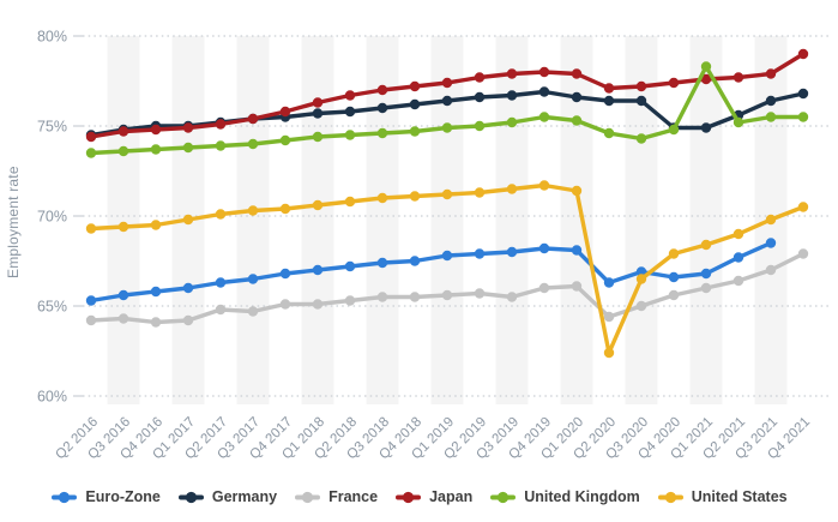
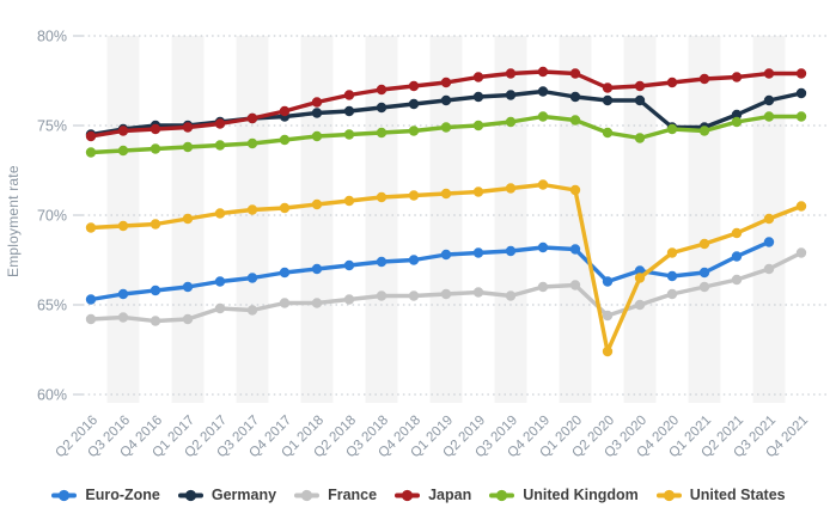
United Kingdom/Q1 2021: 78.3% -> 74.7%
Japan/Q4 2021: 79.0% -> 77.9%
